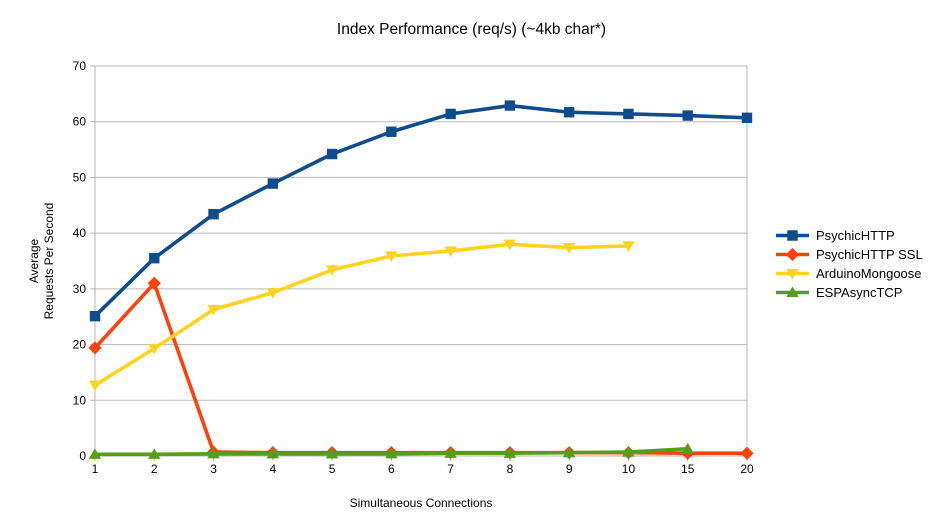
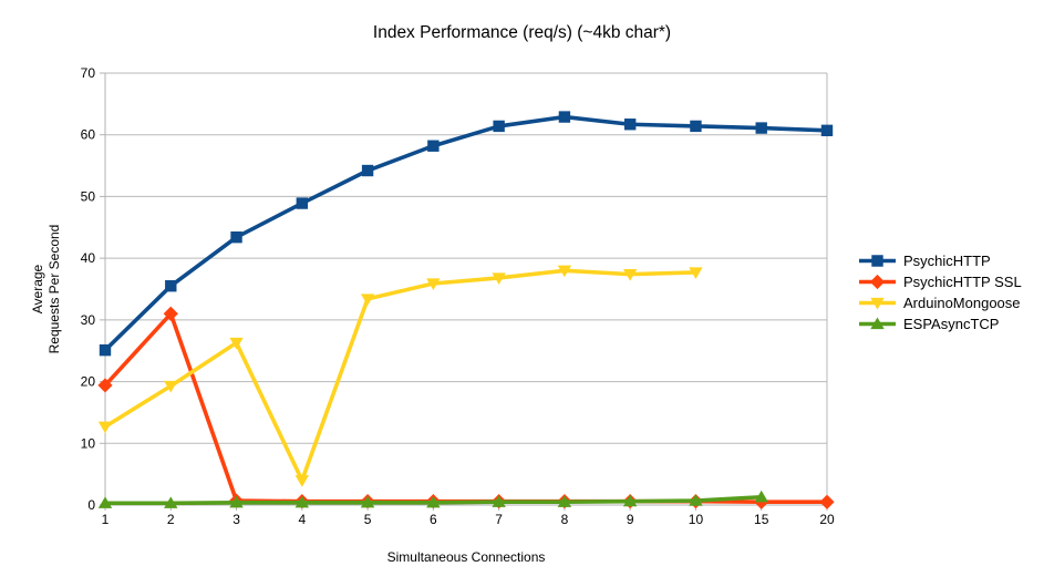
ArduinoMongoose/4: 29 -> 4
